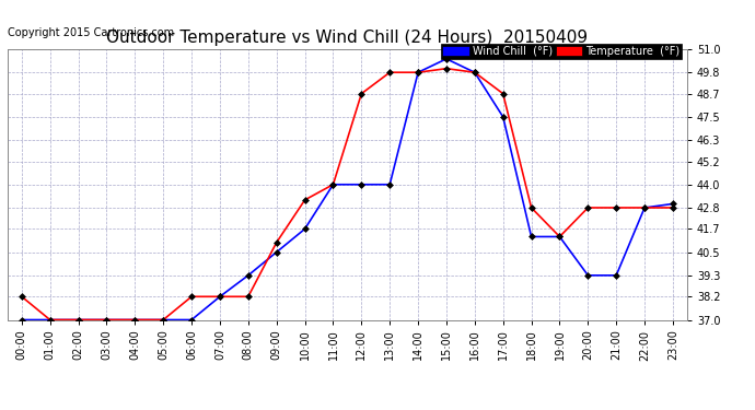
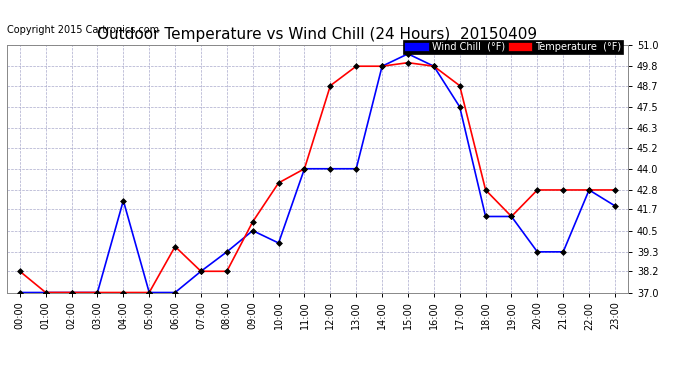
Wind Chill (°F)/04:00: 37.0 -> 42.2
Temperature (°F)/06:00: 38.2 -> 39.6
Wind Chill (°F)/10:00: 41.7 -> 39.8
Wind Chill (°F)/23:00: 43.0 -> 41.9
